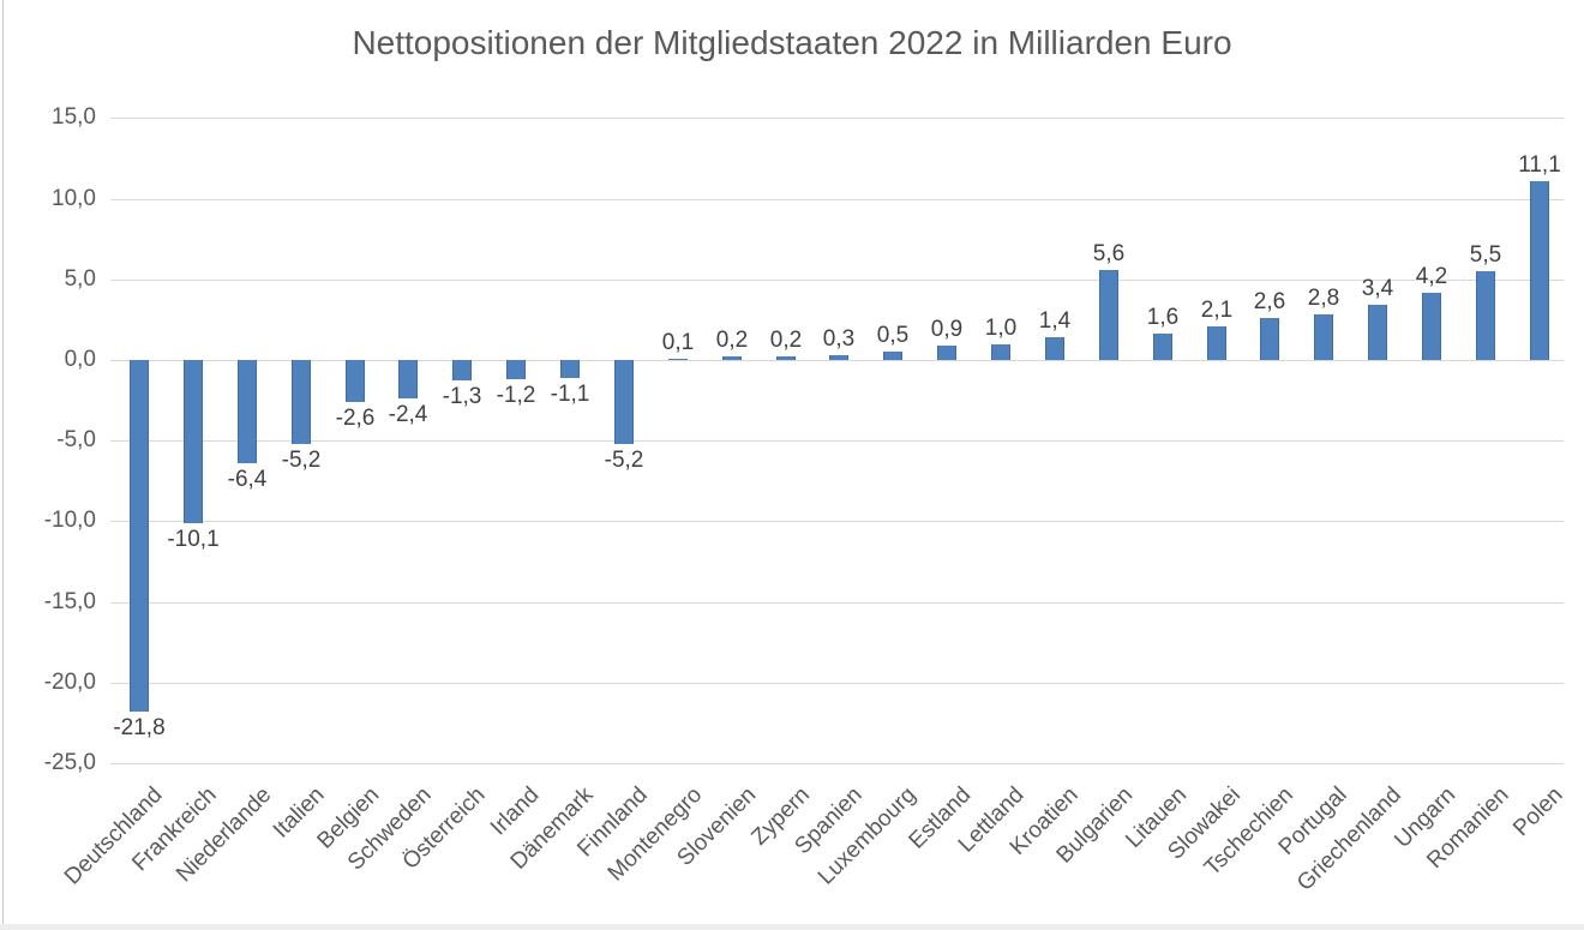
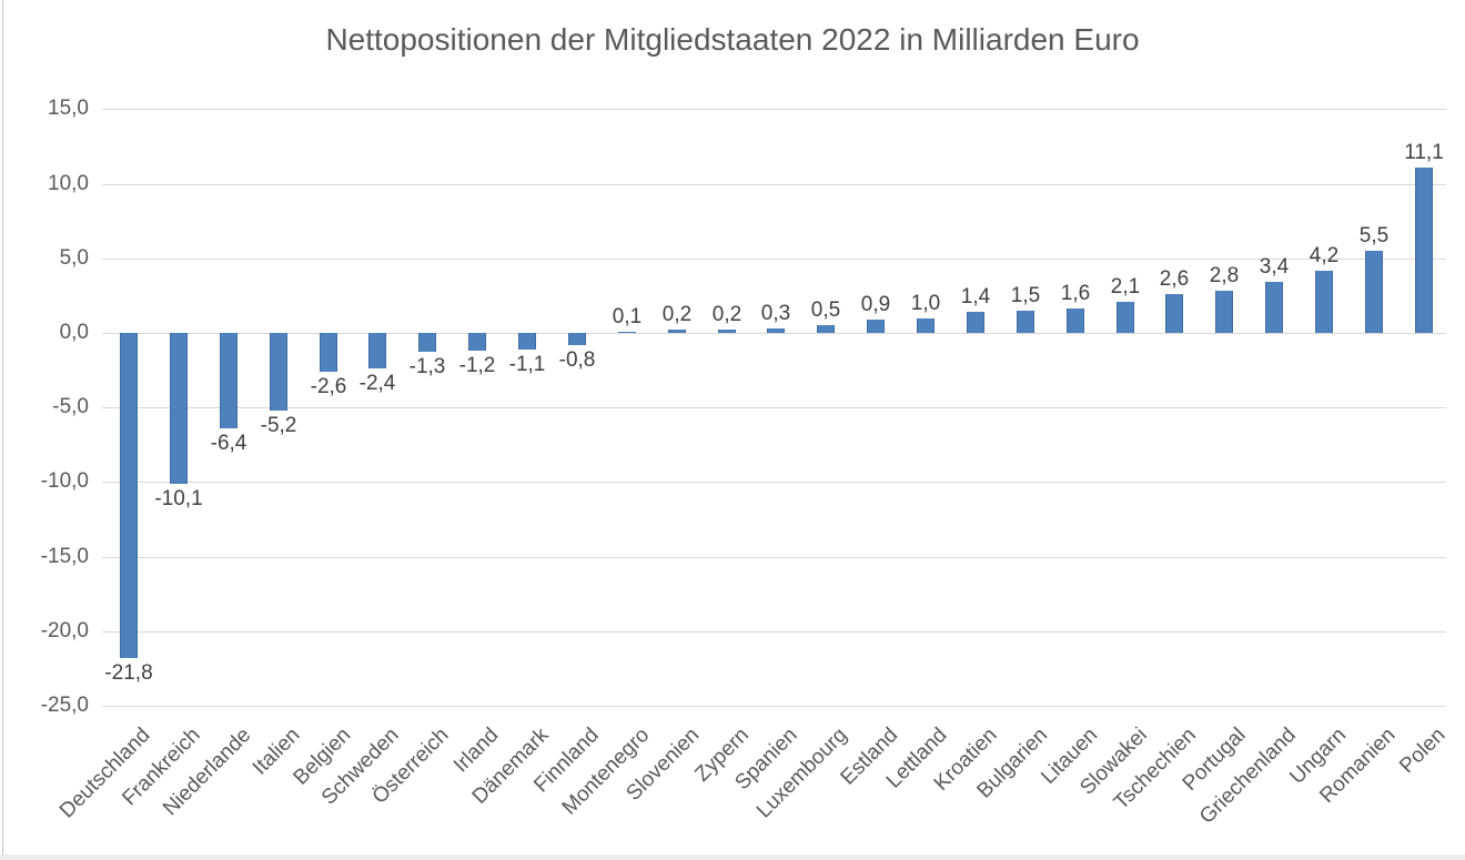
Finnland: -5,2 -> -0,8
Bulgarien: 5,6 -> 1,5
